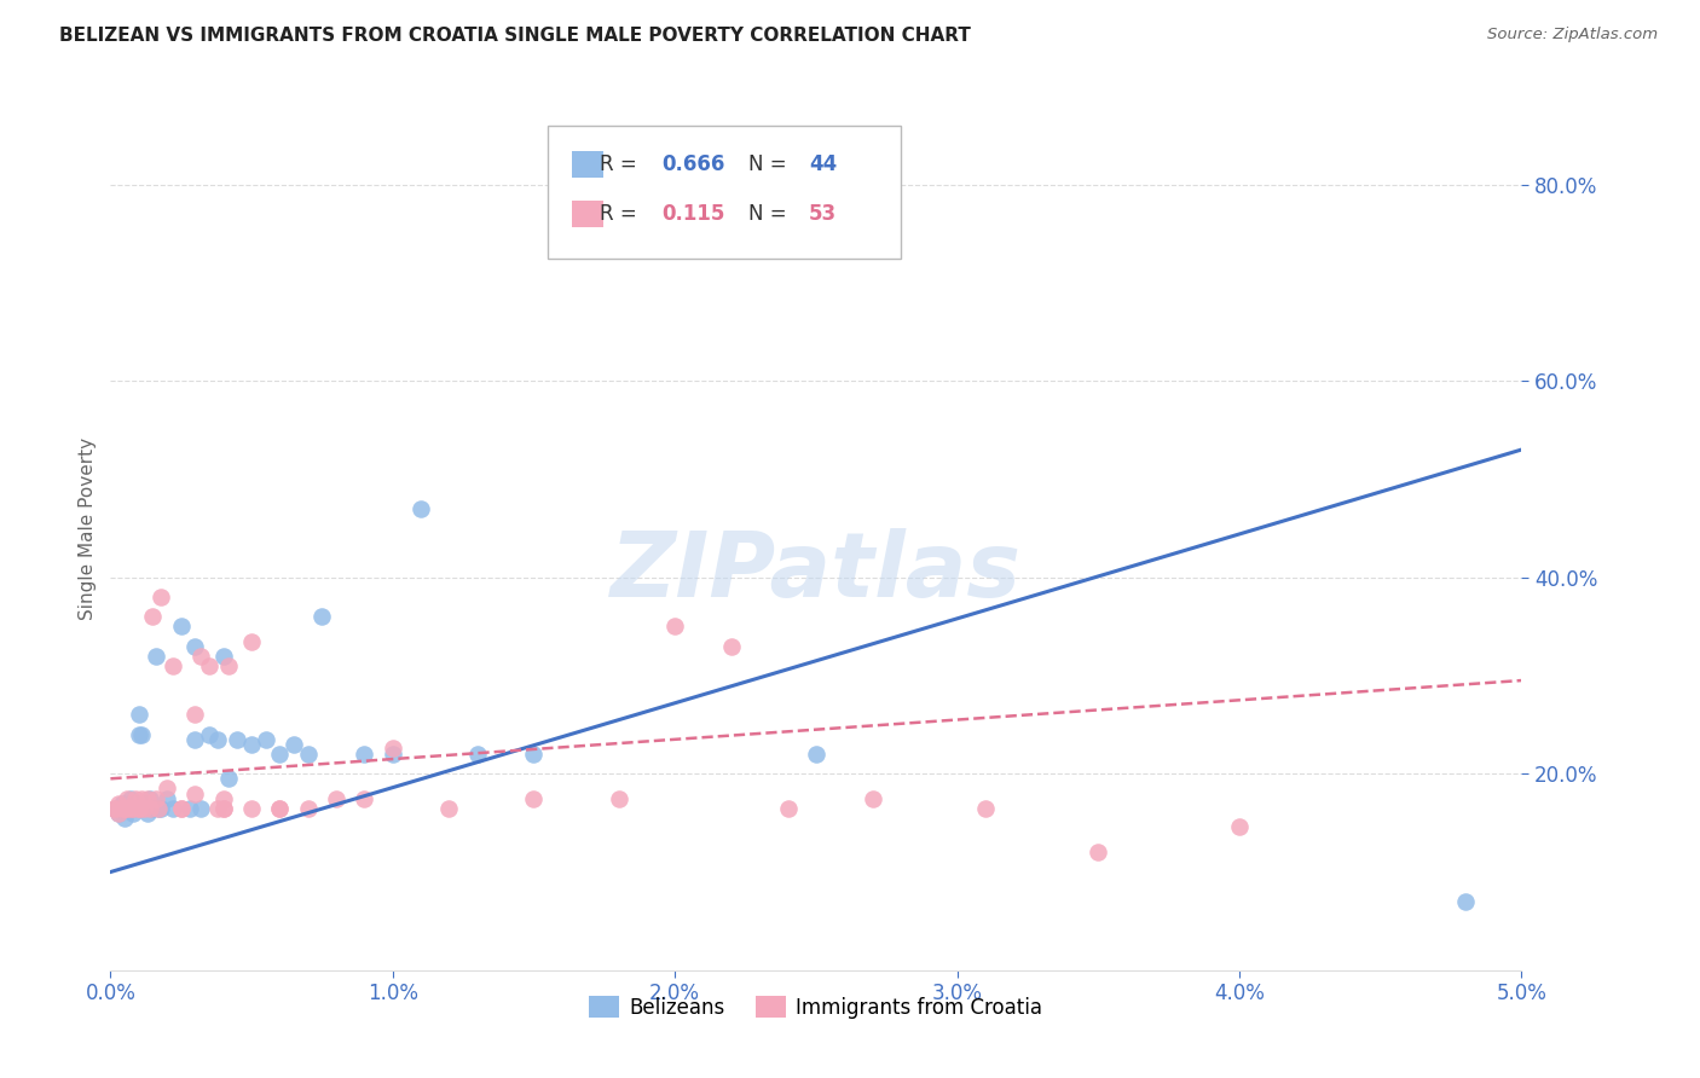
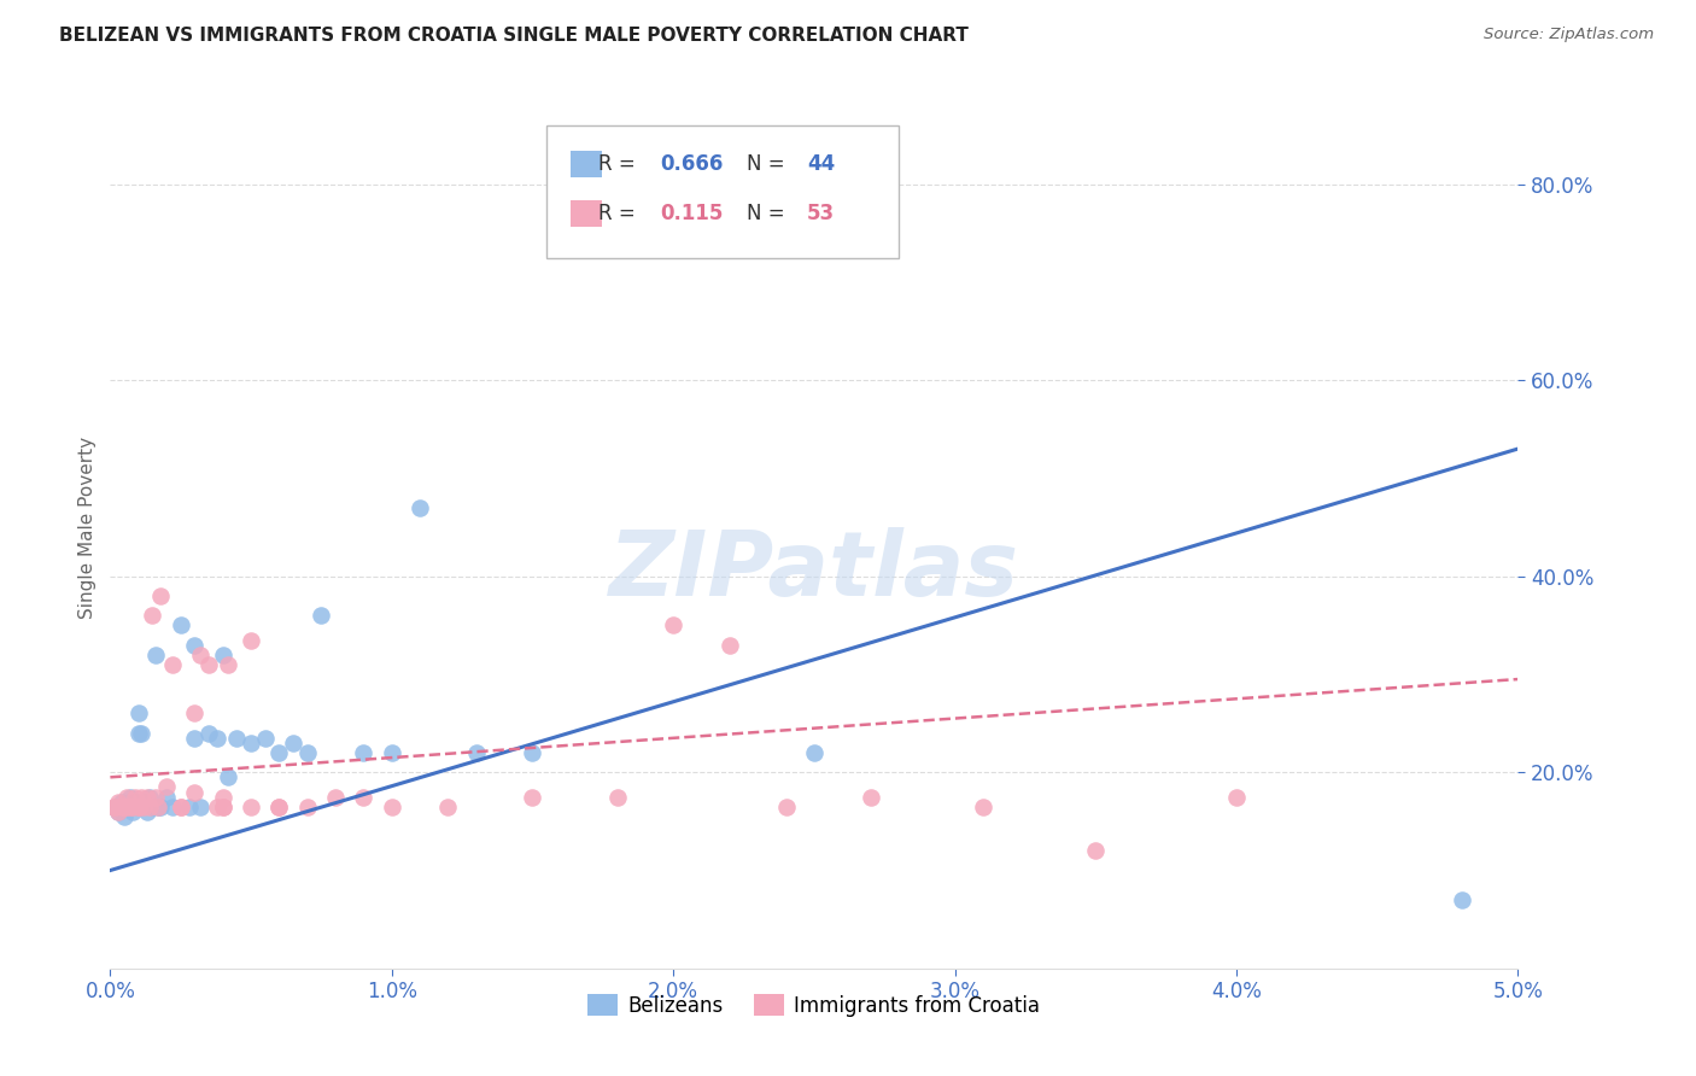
Immigrants from Croatia/1.0%: 22.6% -> 16.5%
Immigrants from Croatia/4.0%: 14.6% -> 17.5%
